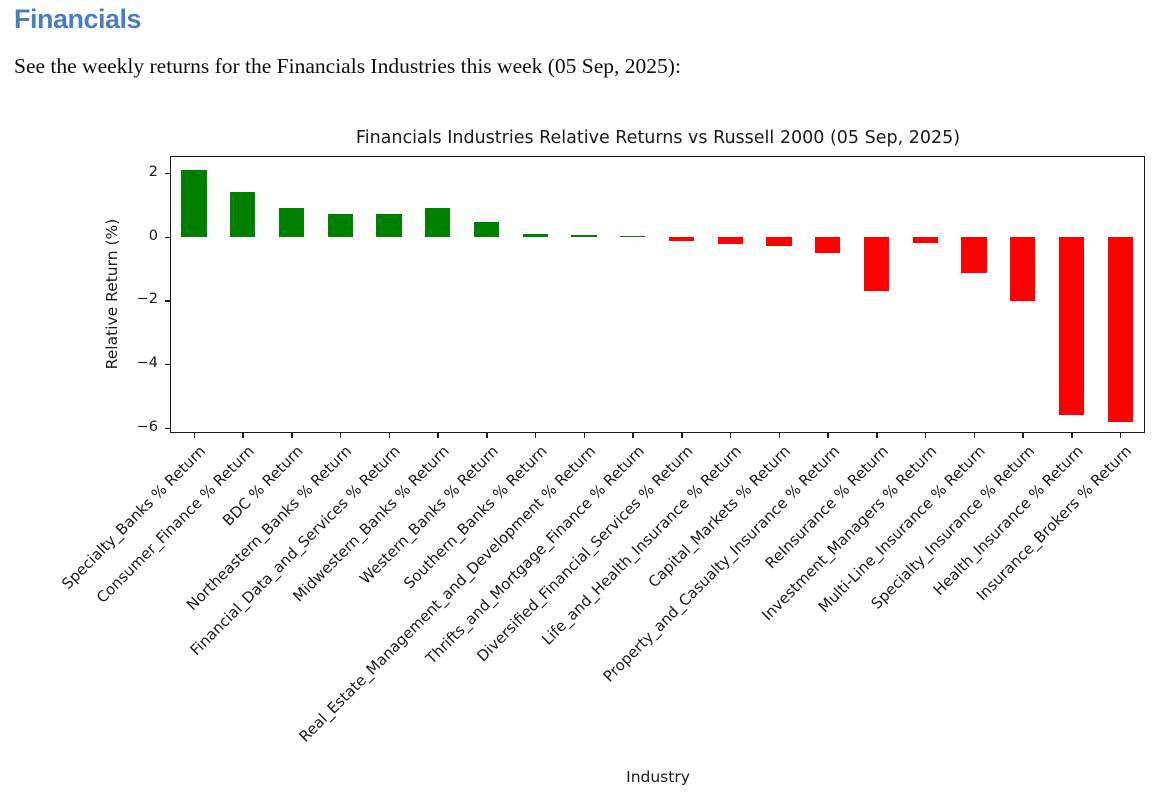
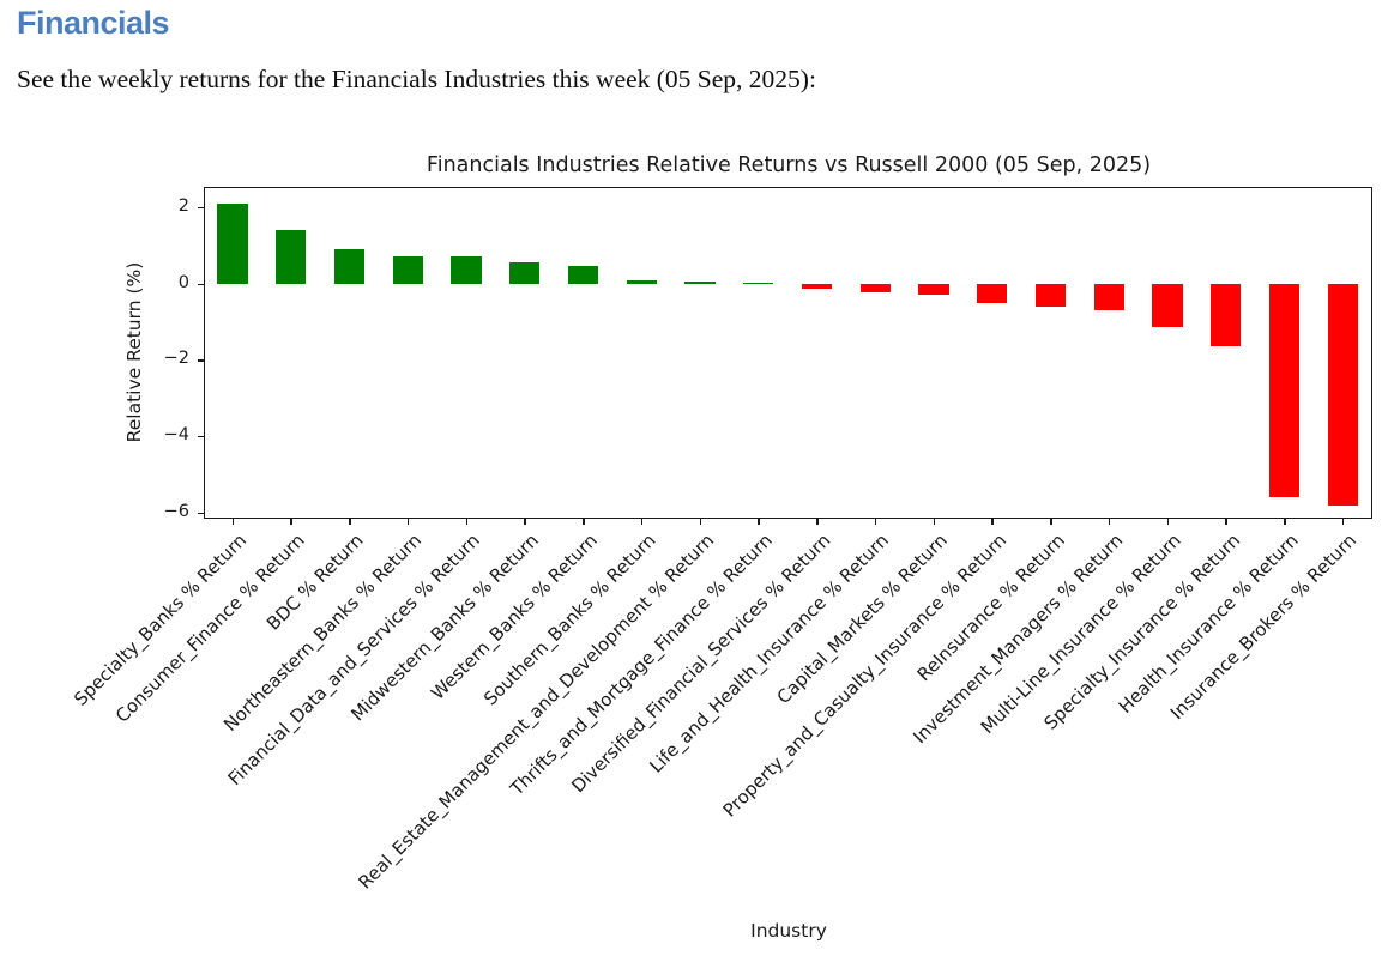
Midwestern_Banks % Return: 0.9 -> 0.6
ReInsurance % Return: -1.7 -> -0.6
Investment_Managers % Return: -0.2 -> -0.7
Specialty_Insurance % Return: -2.0 -> -1.6
